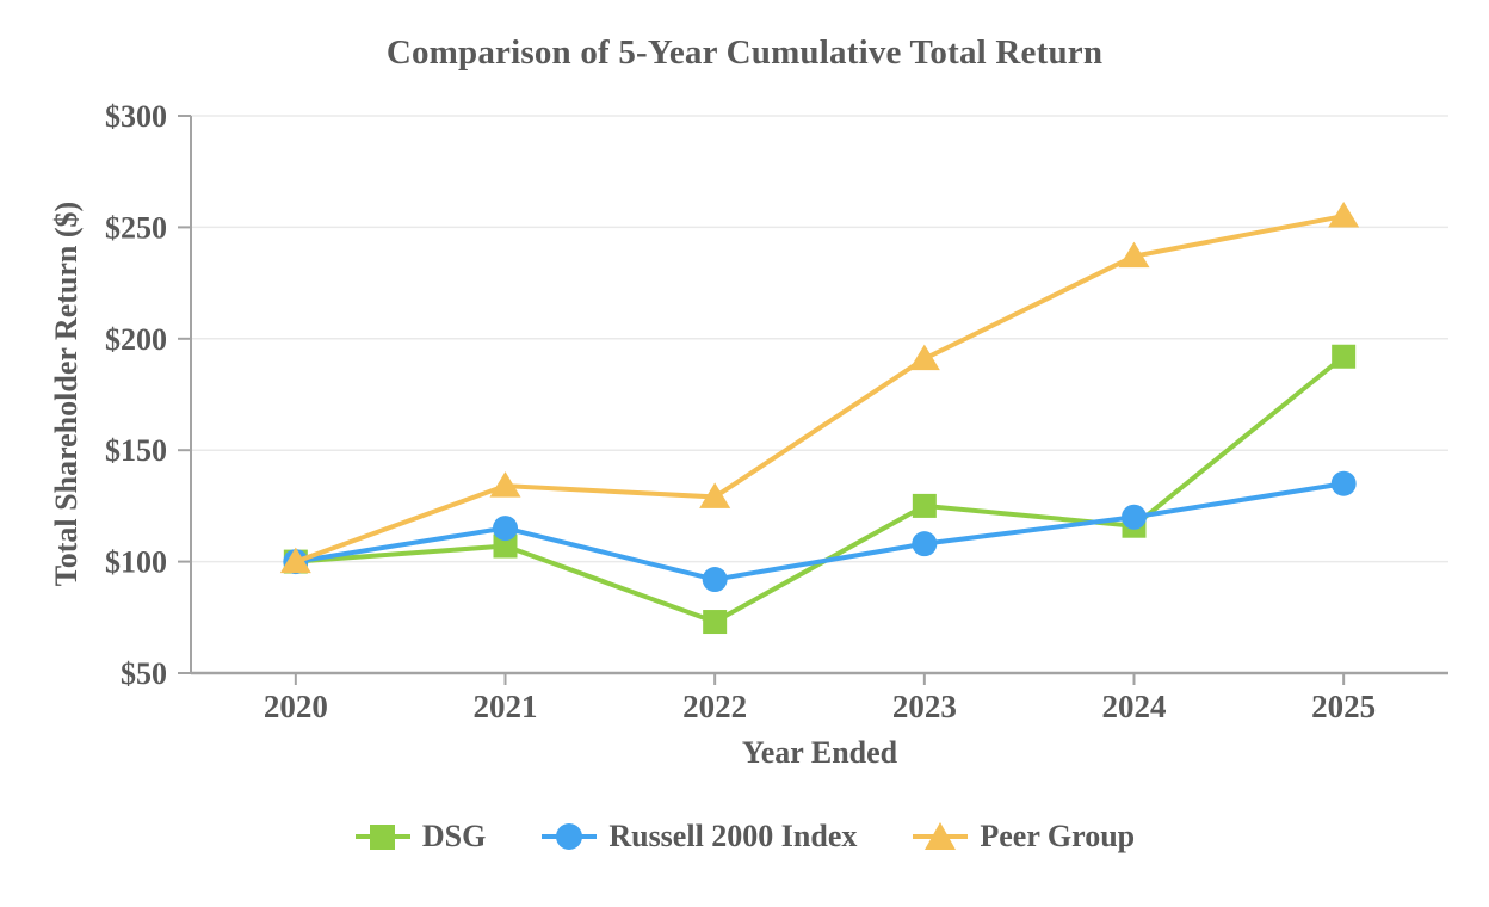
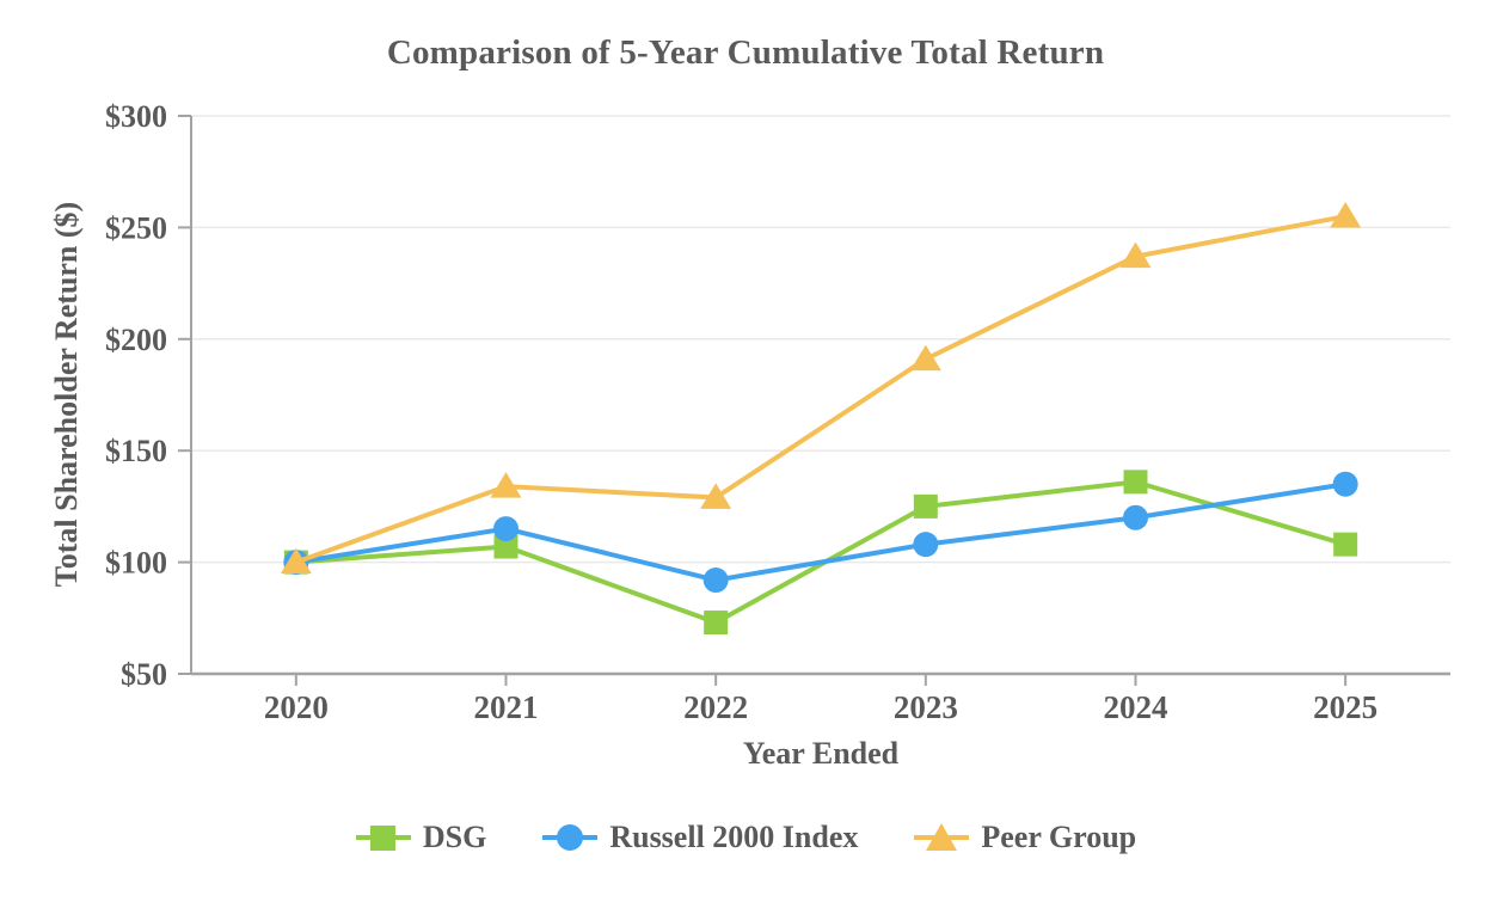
DSG/2024: $116 -> $136
DSG/2025: $192 -> $108
